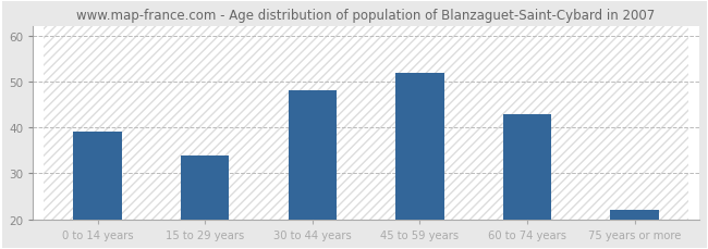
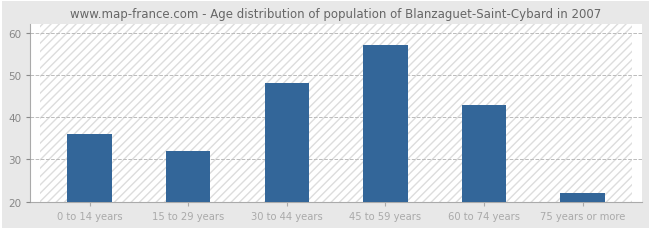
0 to 14 years: 39 -> 36
15 to 29 years: 34 -> 32
45 to 59 years: 52 -> 57
